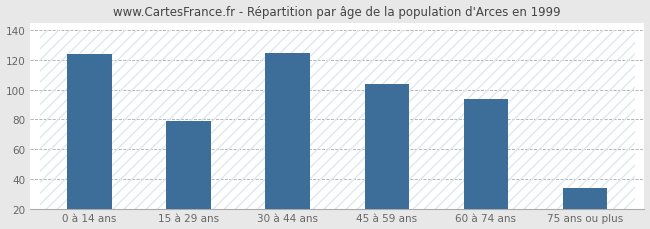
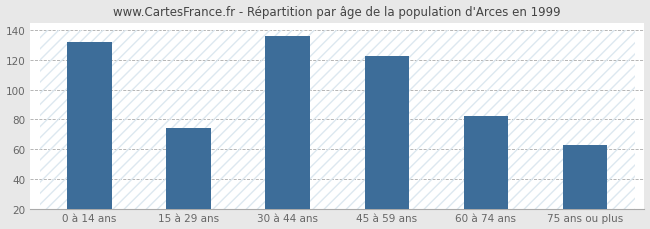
0 à 14 ans: 124 -> 132
15 à 29 ans: 79 -> 74
30 à 44 ans: 125 -> 136
45 à 59 ans: 104 -> 123
60 à 74 ans: 94 -> 82
75 ans ou plus: 34 -> 63
